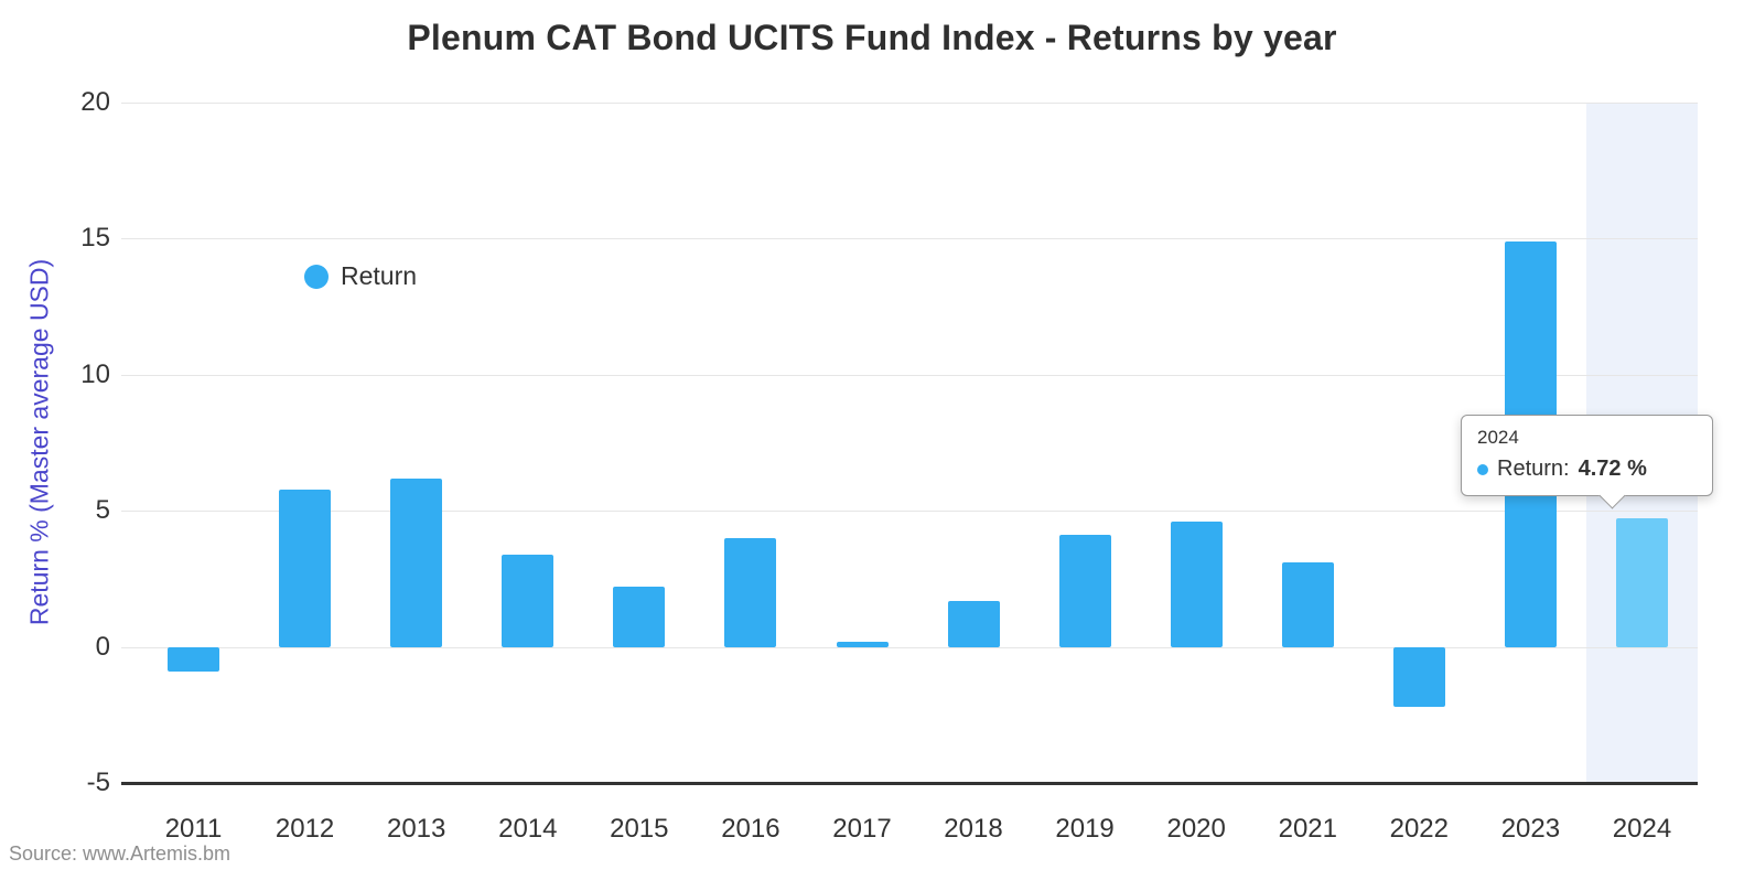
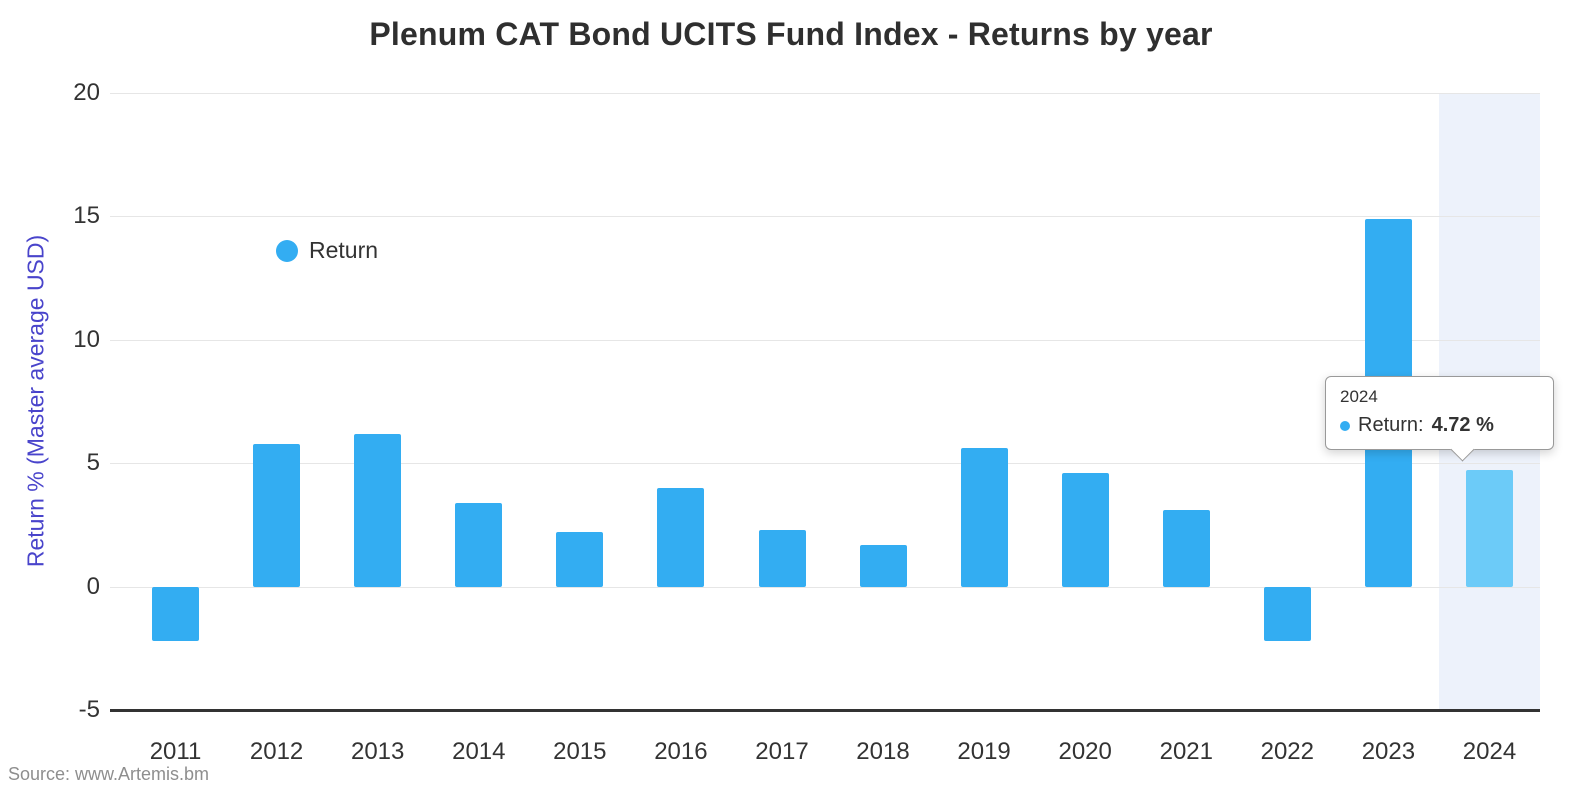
2011: -0.9 -> -2.2
2017: 0.2 -> 2.3
2019: 4.1 -> 5.6
